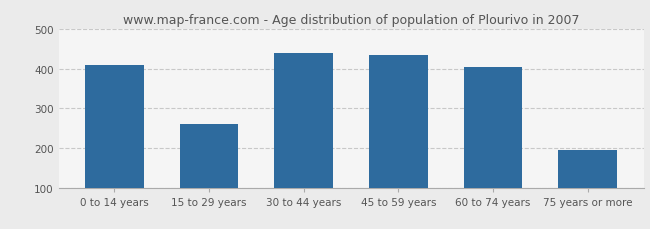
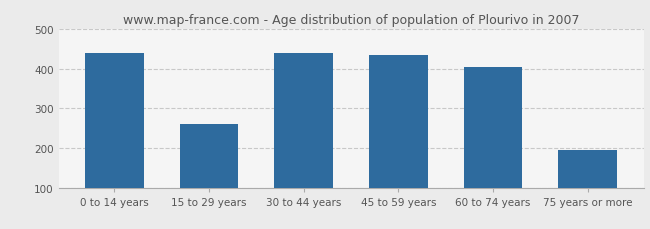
0 to 14 years: 408 -> 440
